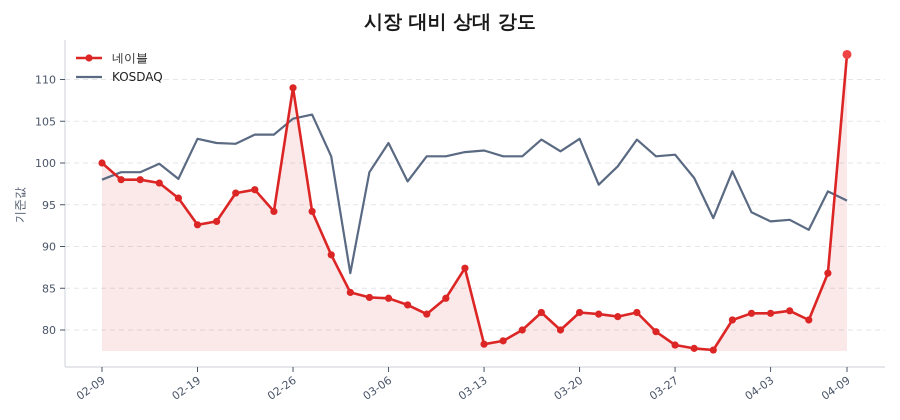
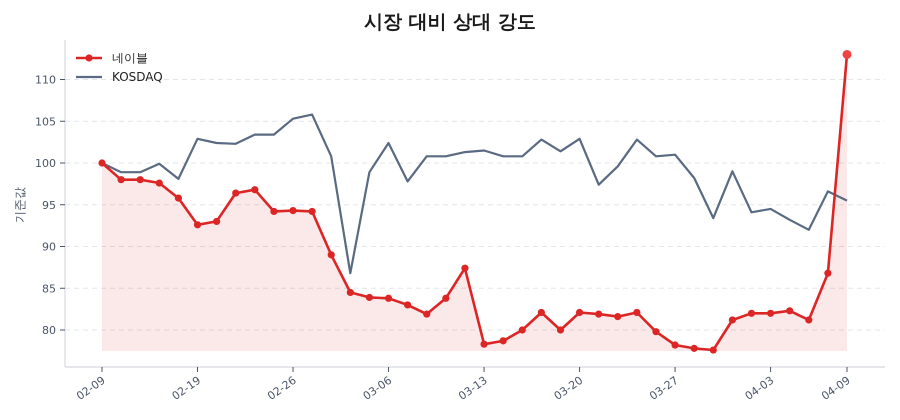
KOSDAQ/02-09: 98 -> 100
네이블/02-26: 109 -> 94
KOSDAQ/04-03: 93 -> 94
